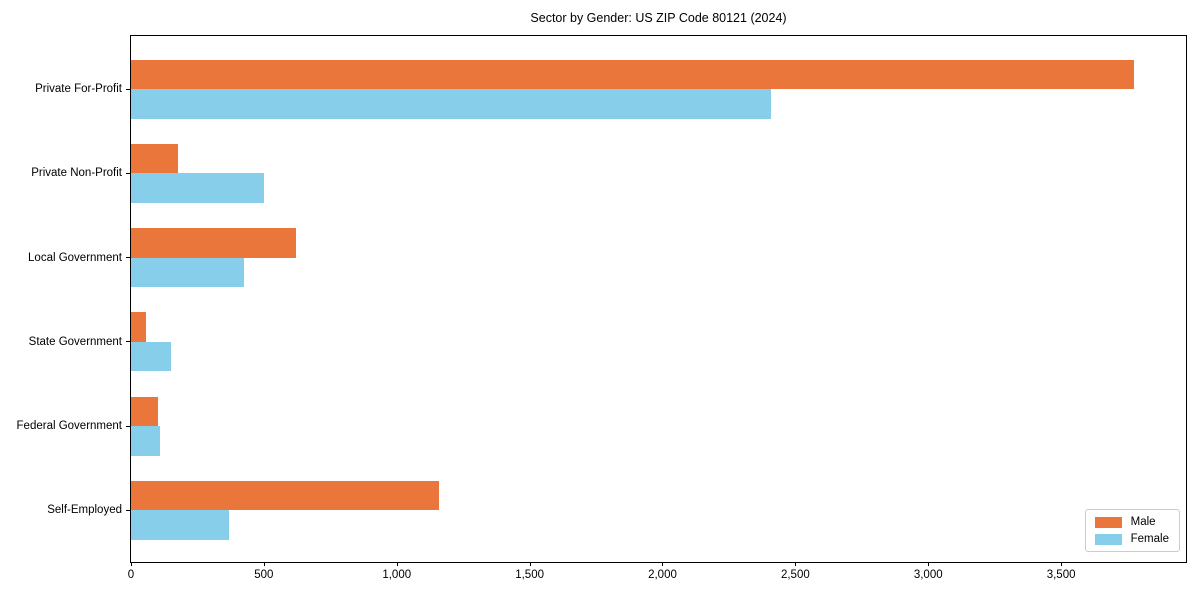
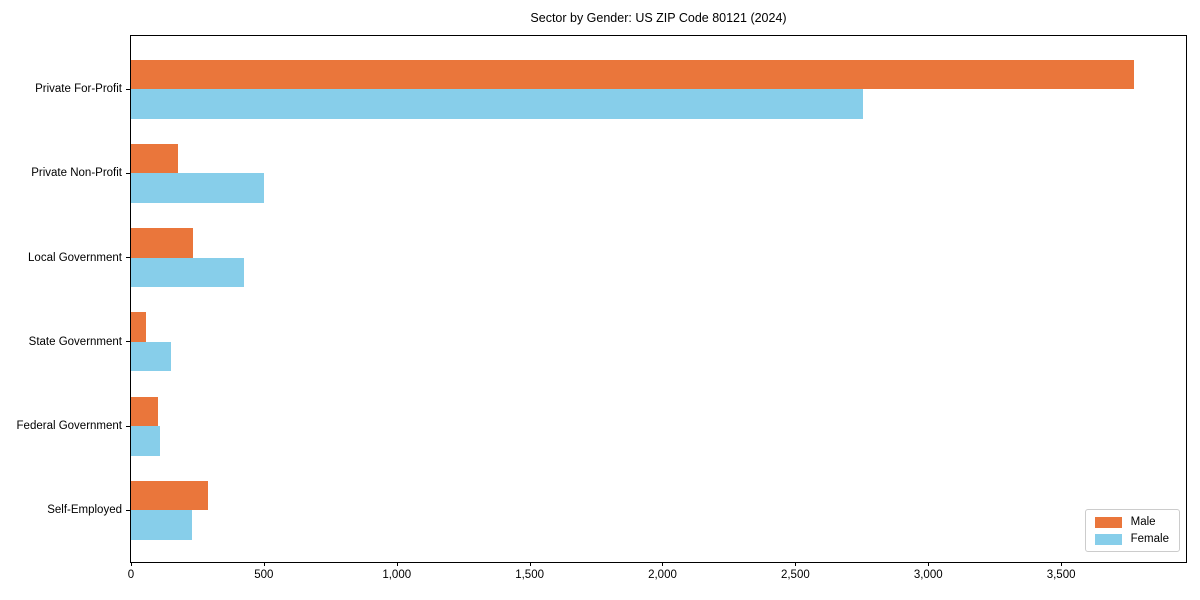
Female/Private For-Profit: 2410 -> 2760
Male/Local Government: 620 -> 240
Male/Self-Employed: 1160 -> 290
Female/Self-Employed: 370 -> 230
